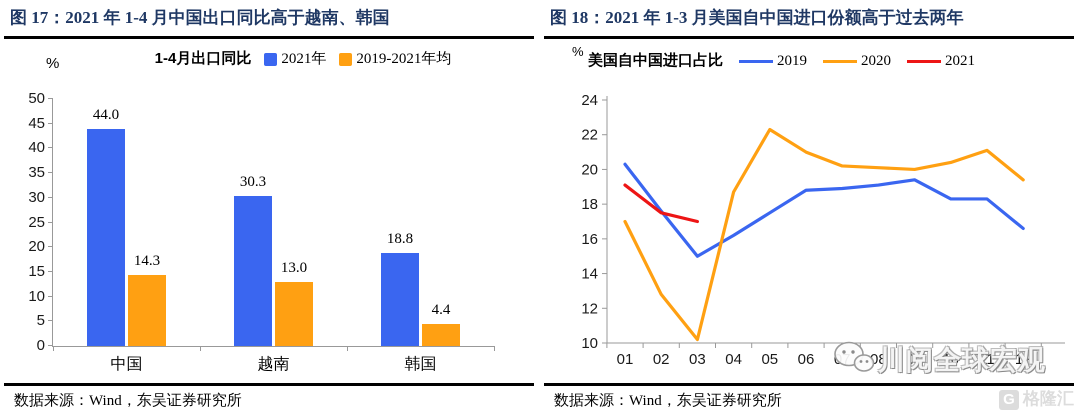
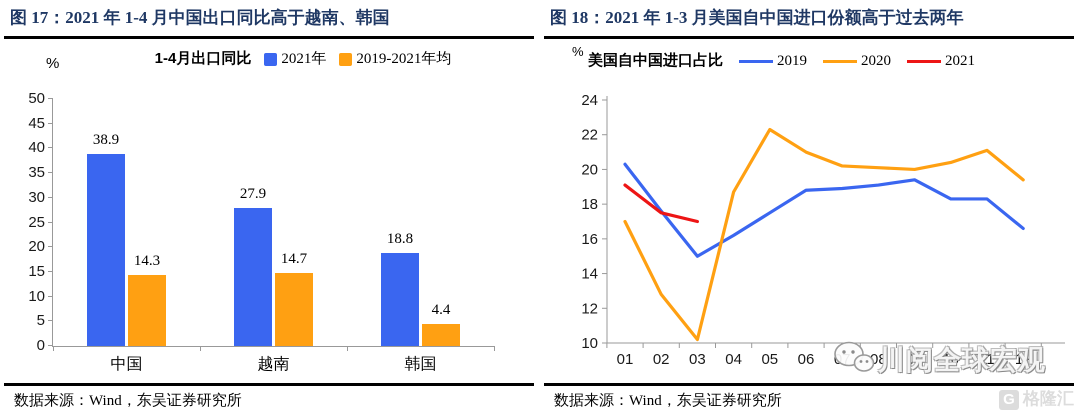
1-4月出口同比/2021年/中国: 44.0 -> 38.9
1-4月出口同比/2021年/越南: 30.3 -> 27.9
1-4月出口同比/2019-2021年均/越南: 13.0 -> 14.7
